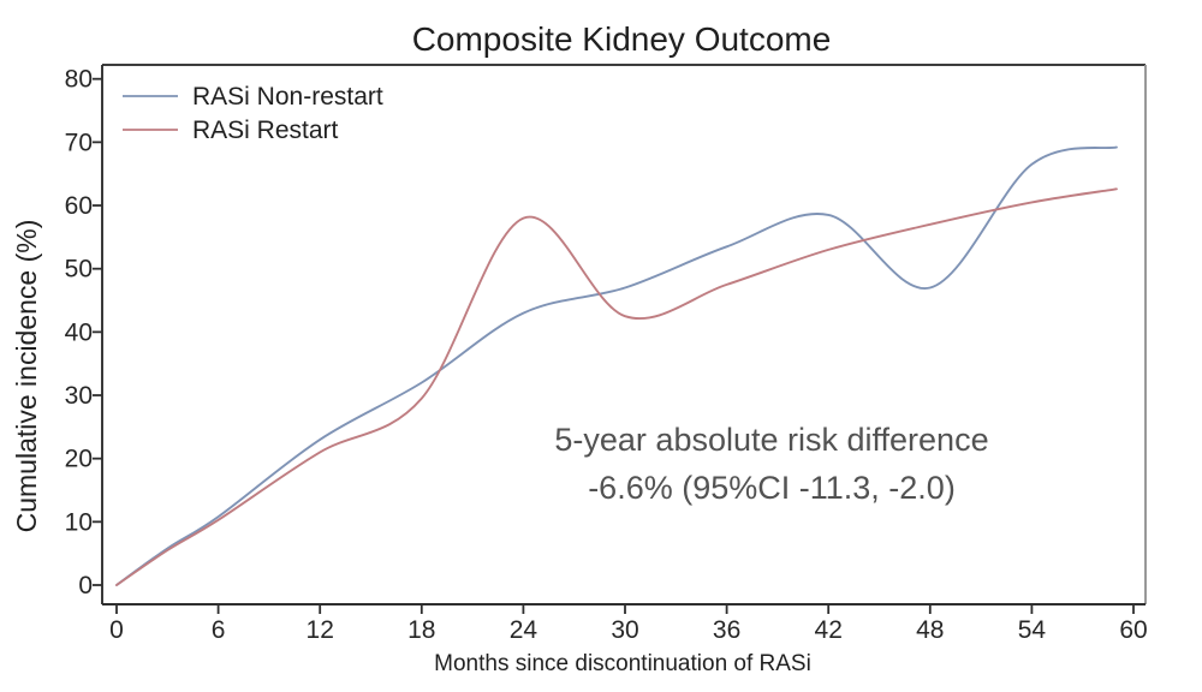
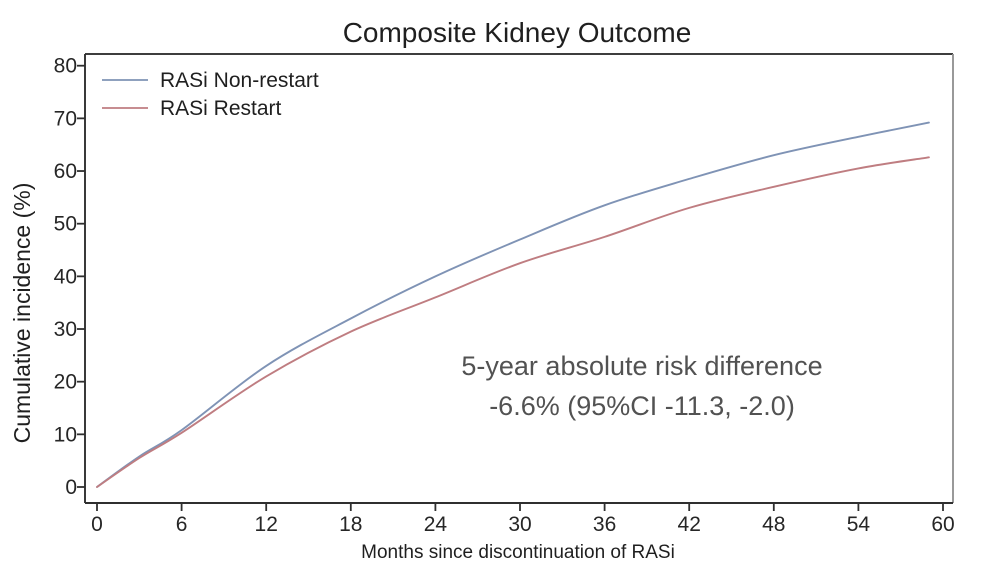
RASi Non-restart/24: 43 -> 40
RASi Restart/24: 58 -> 36
RASi Non-restart/48: 47 -> 63
